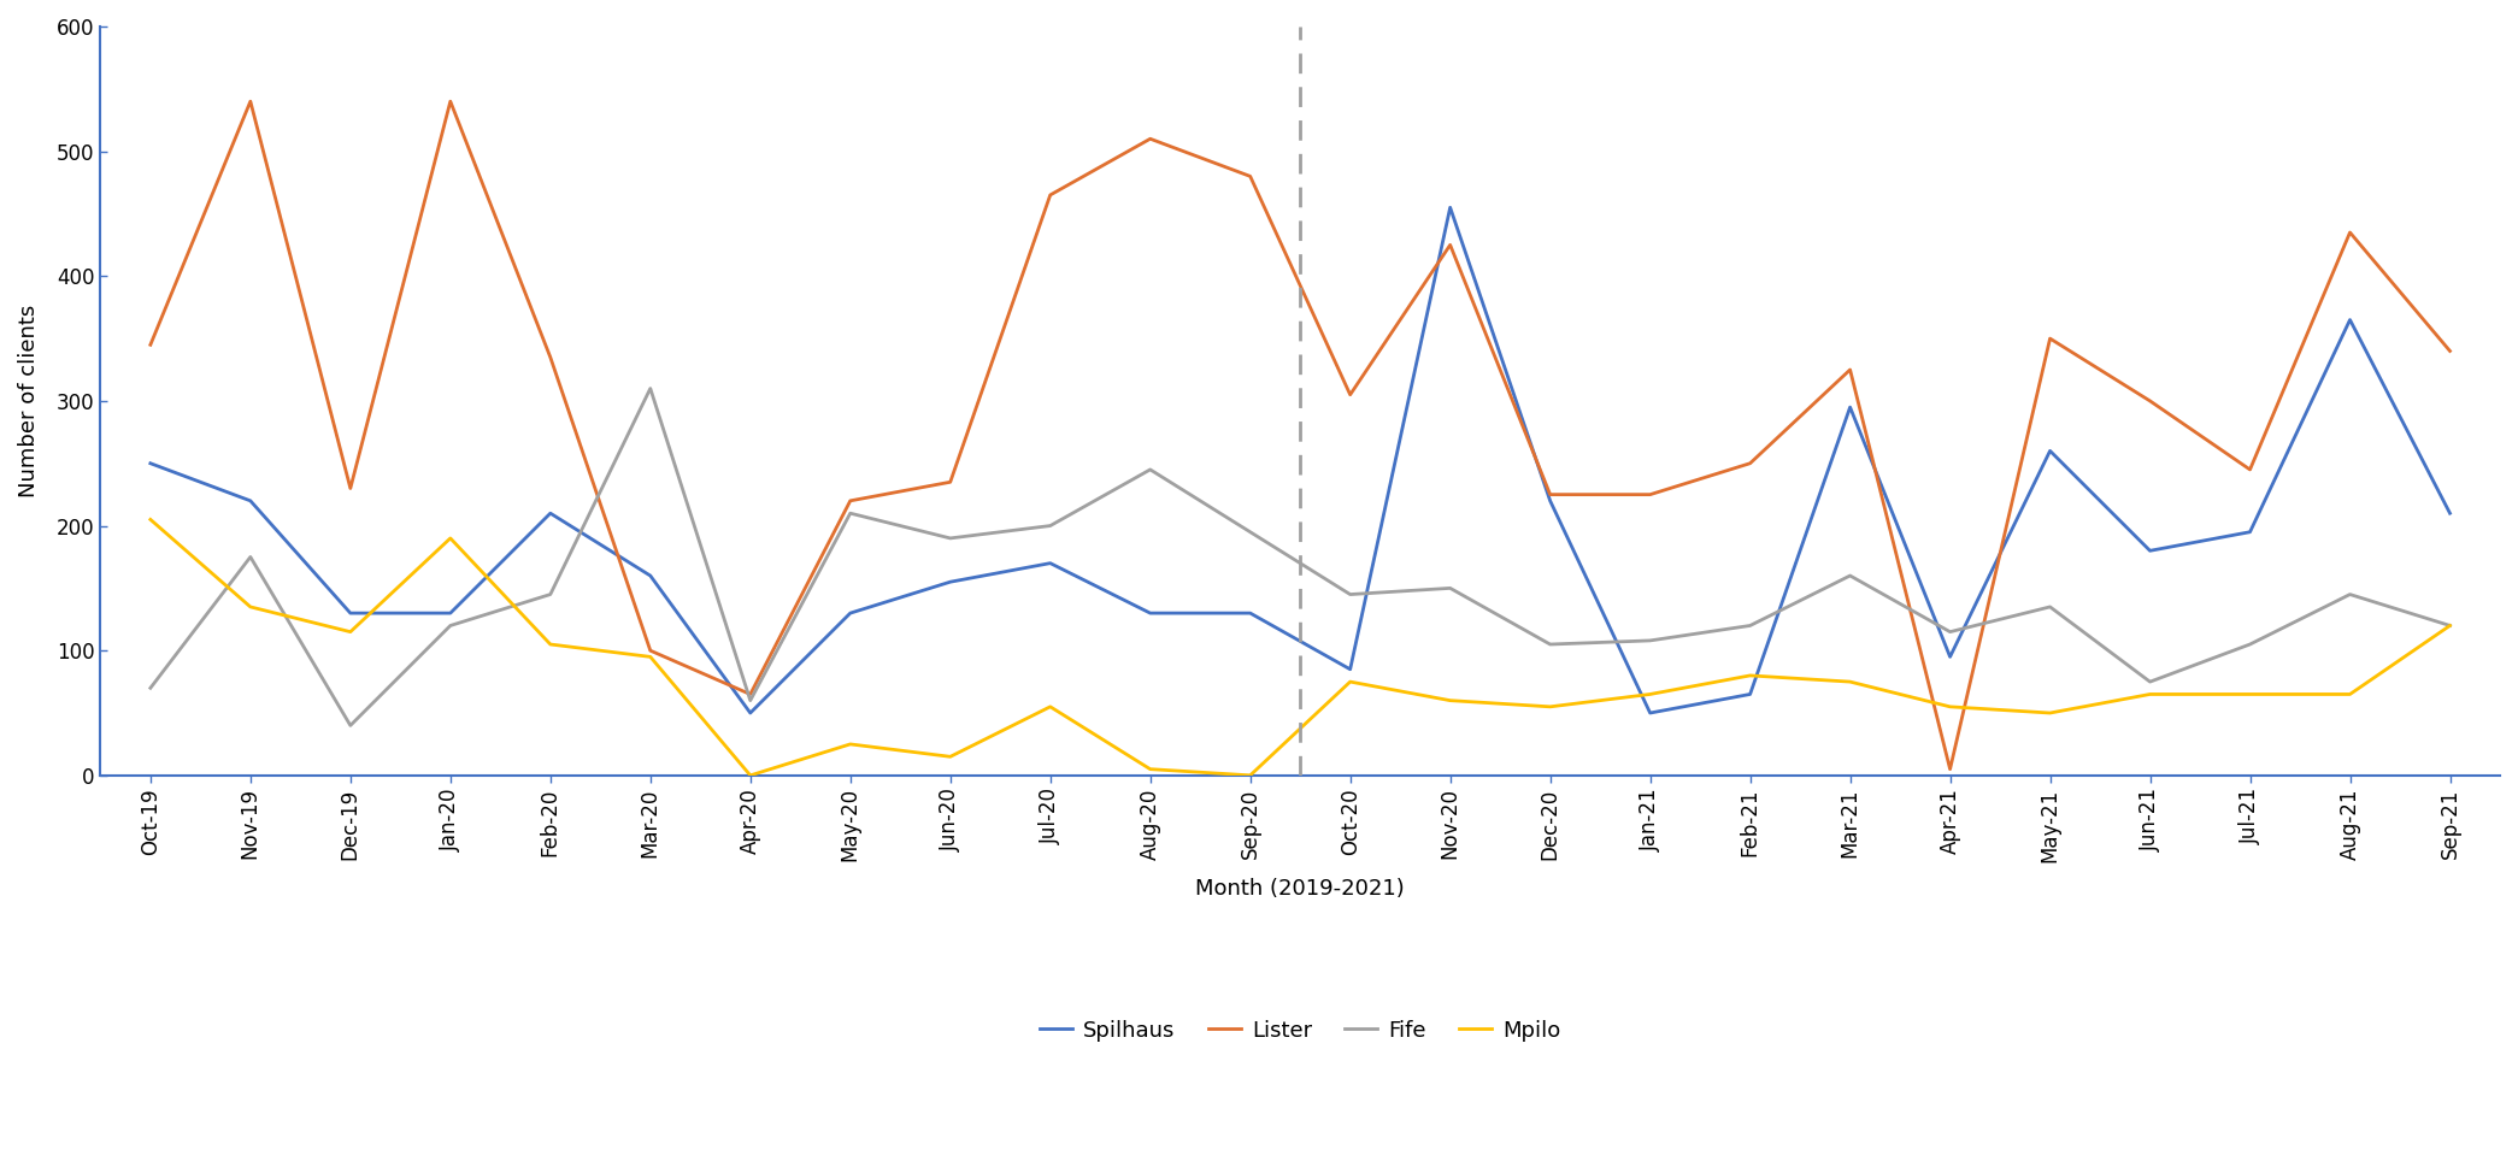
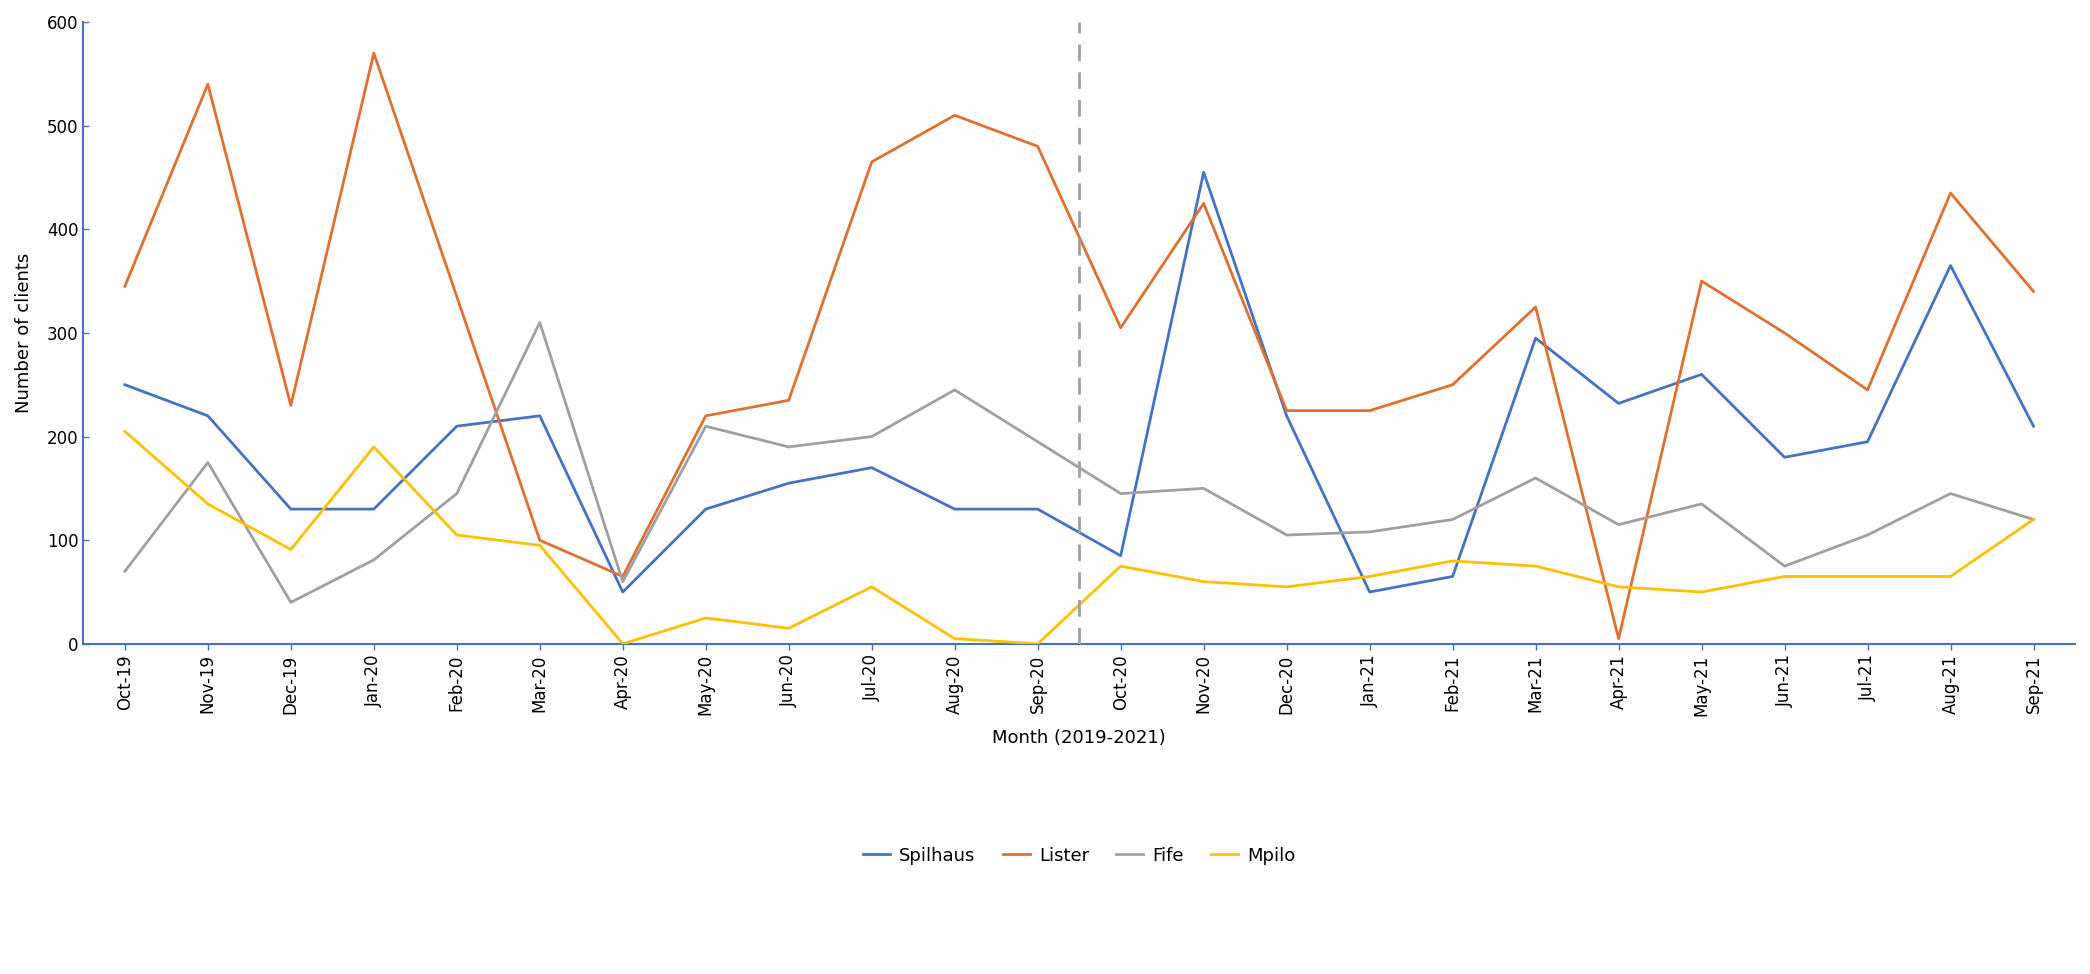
Mpilo/Dec-19: 115 -> 91
Lister/Jan-20: 540 -> 570
Fife/Jan-20: 120 -> 81
Spilhaus/Mar-20: 160 -> 220
Spilhaus/Apr-21: 95 -> 232
